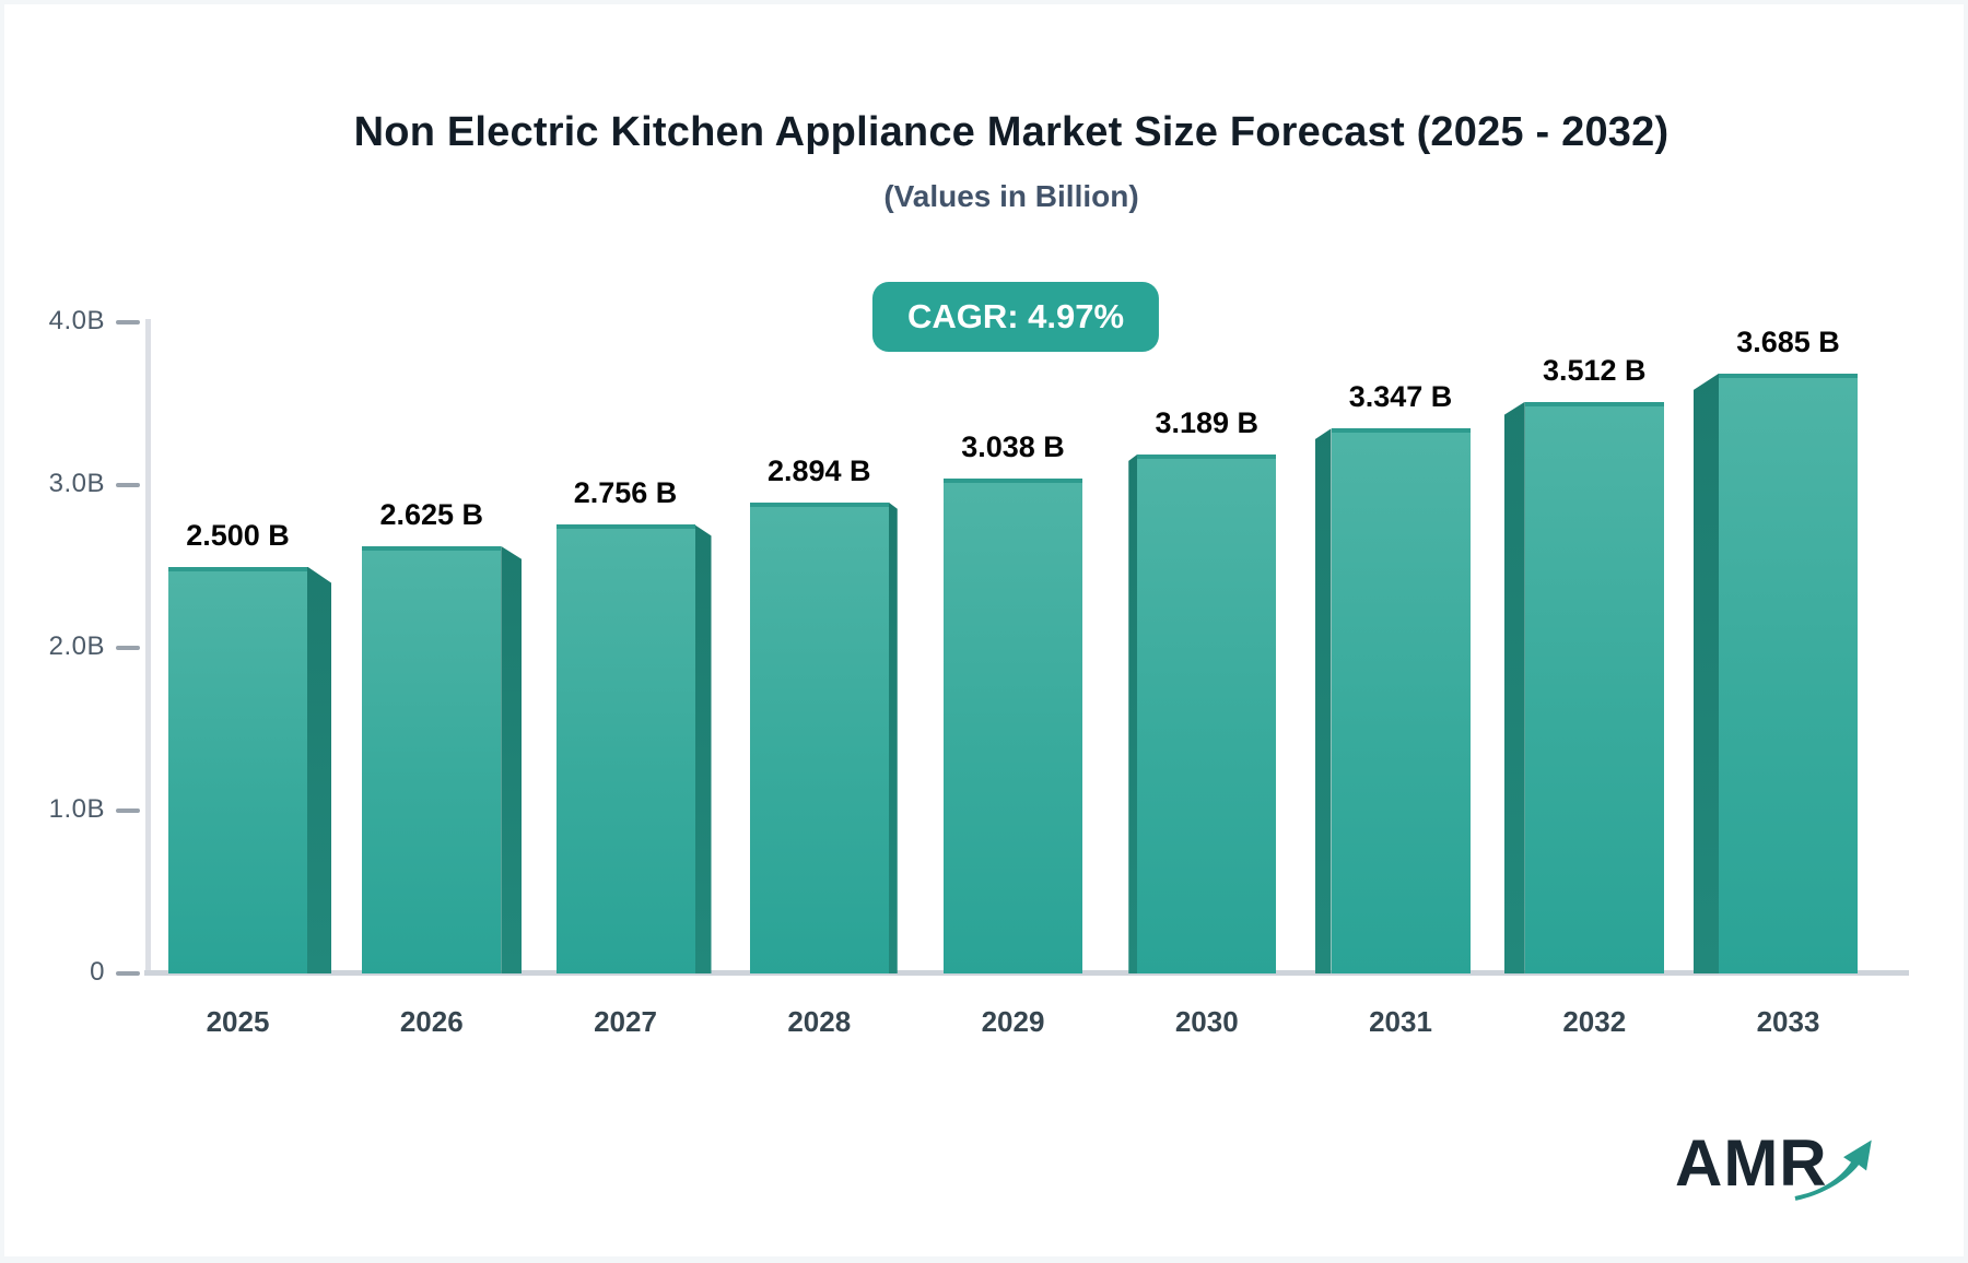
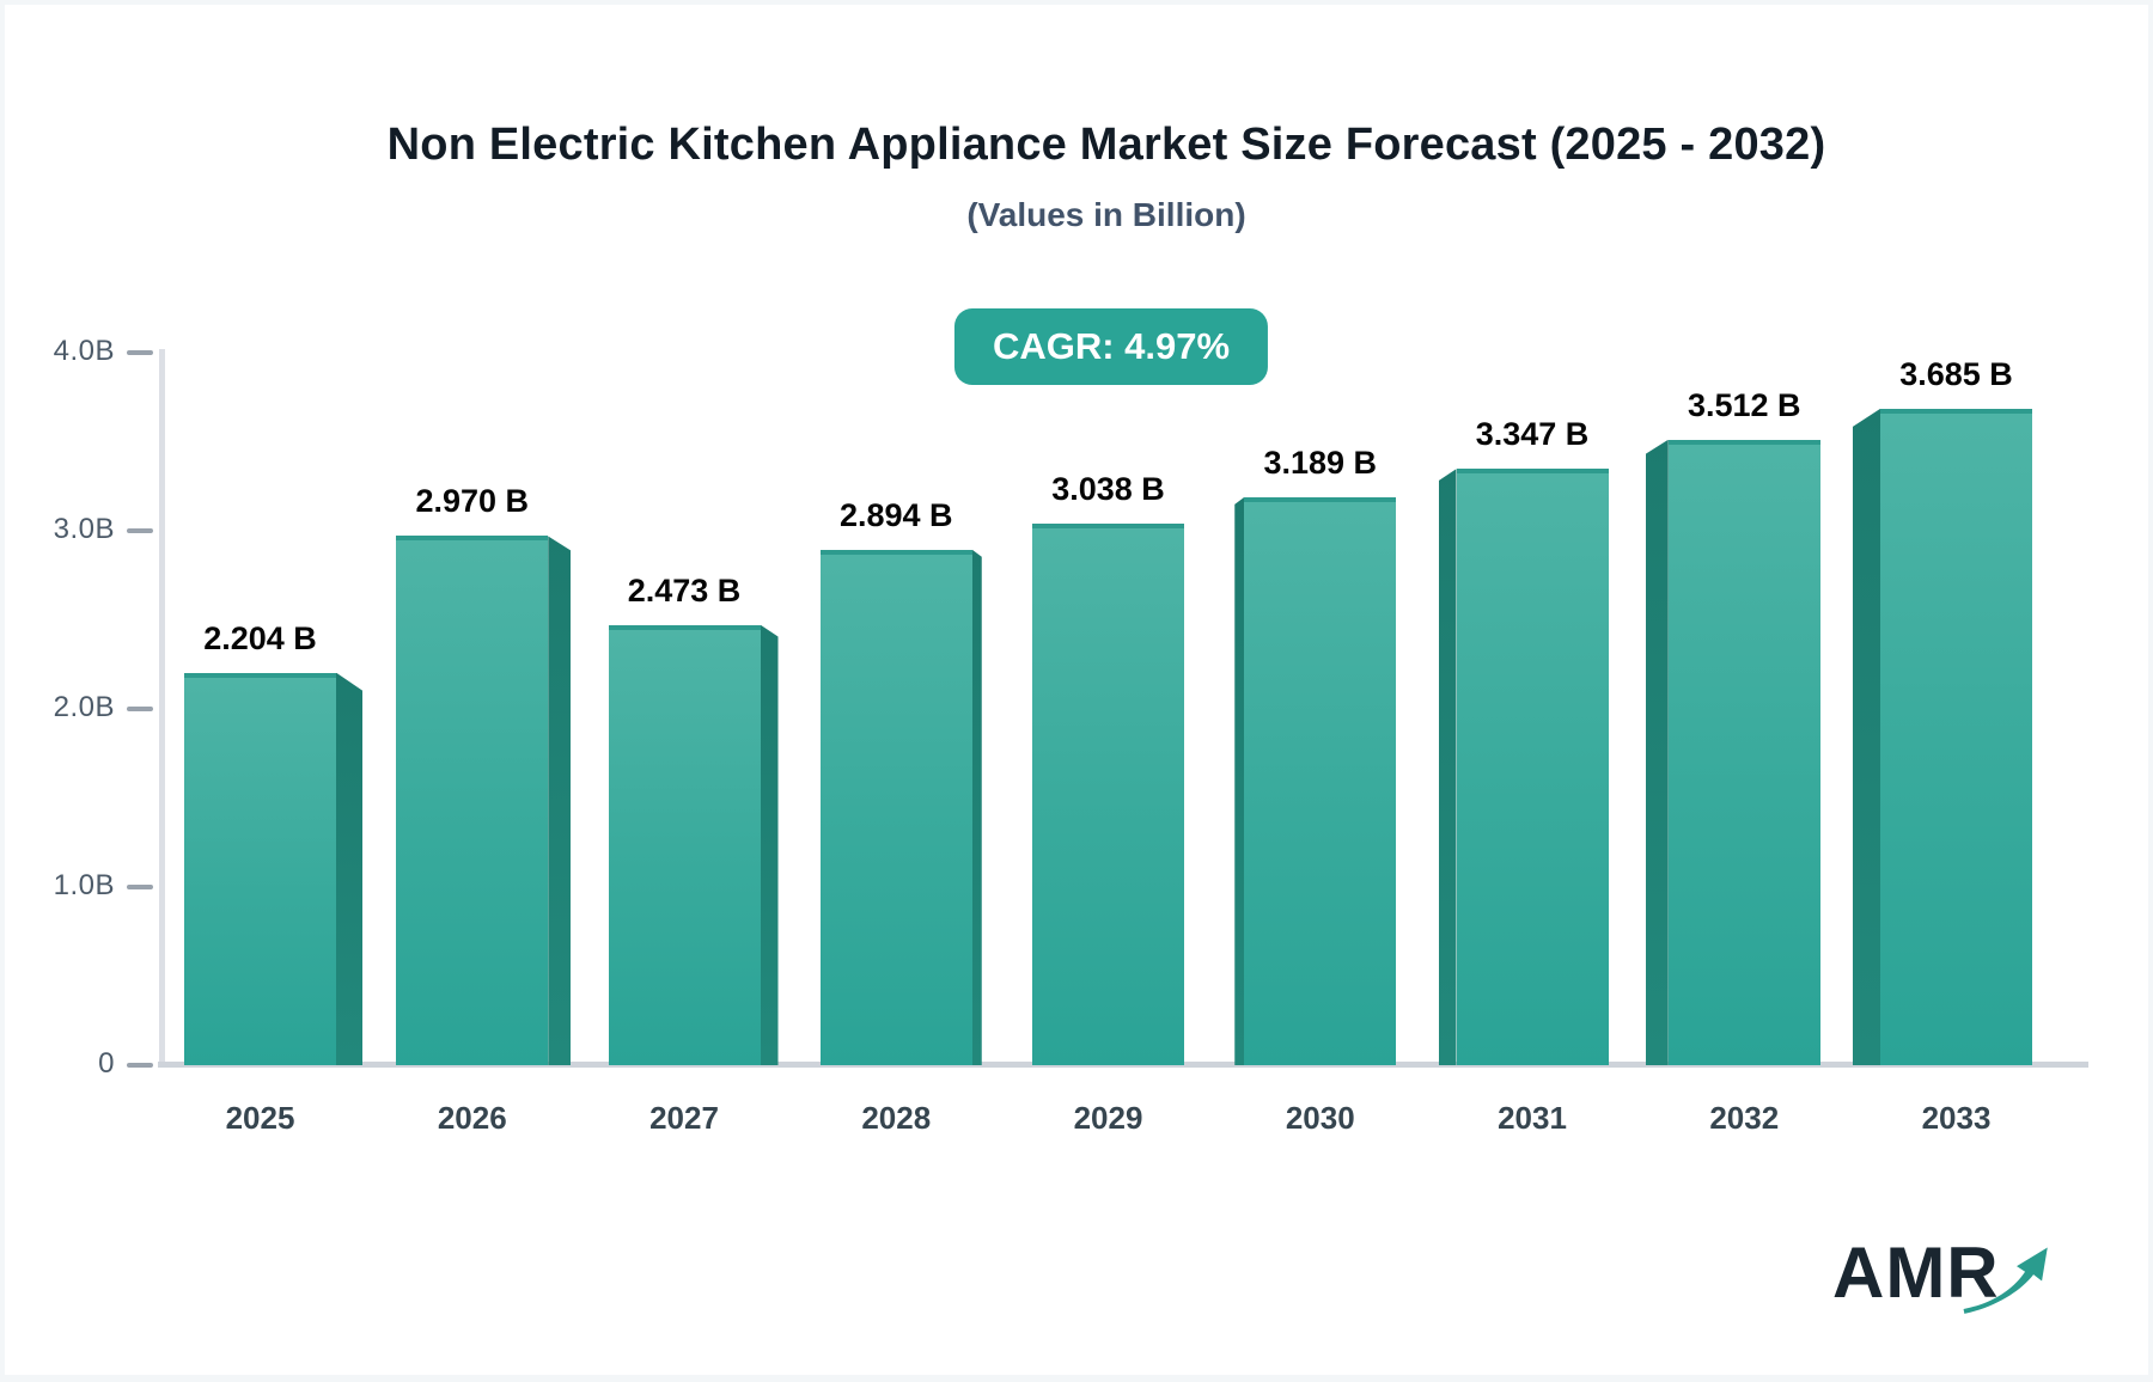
2025: 2.500 -> 2.204
2026: 2.625 -> 2.970
2027: 2.756 -> 2.473
